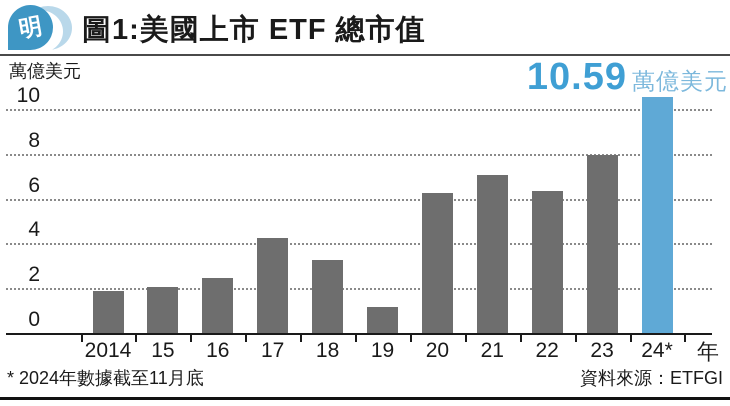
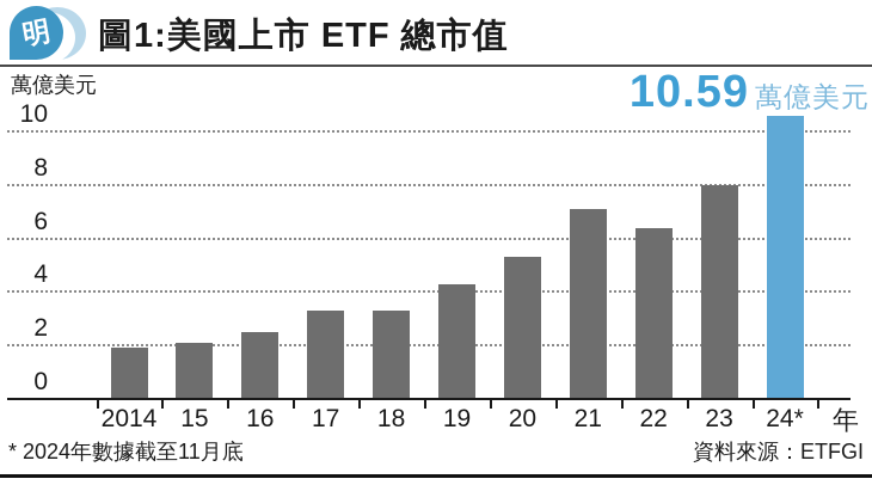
17: 4.3 -> 3.3
19: 1.2 -> 4.3
20: 6.3 -> 5.3
